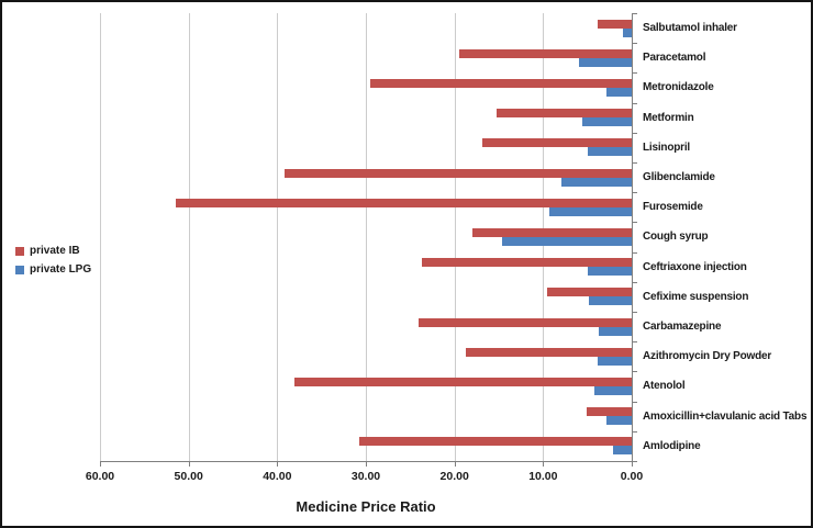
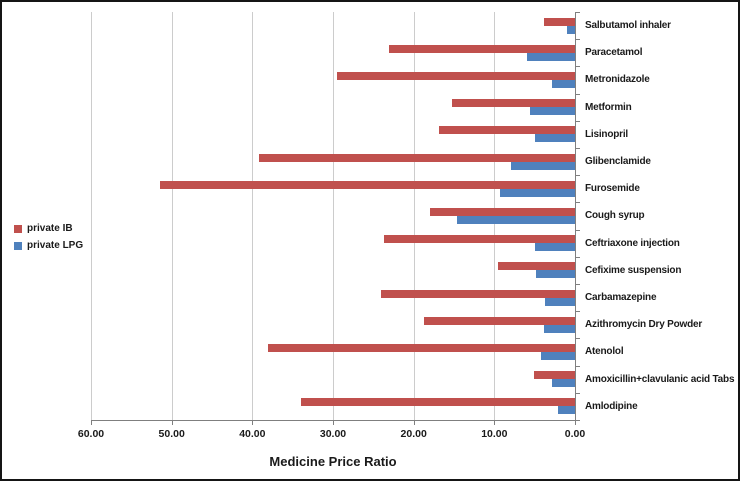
private IB/Paracetamol: 20 -> 23
private IB/Amlodipine: 31 -> 34
